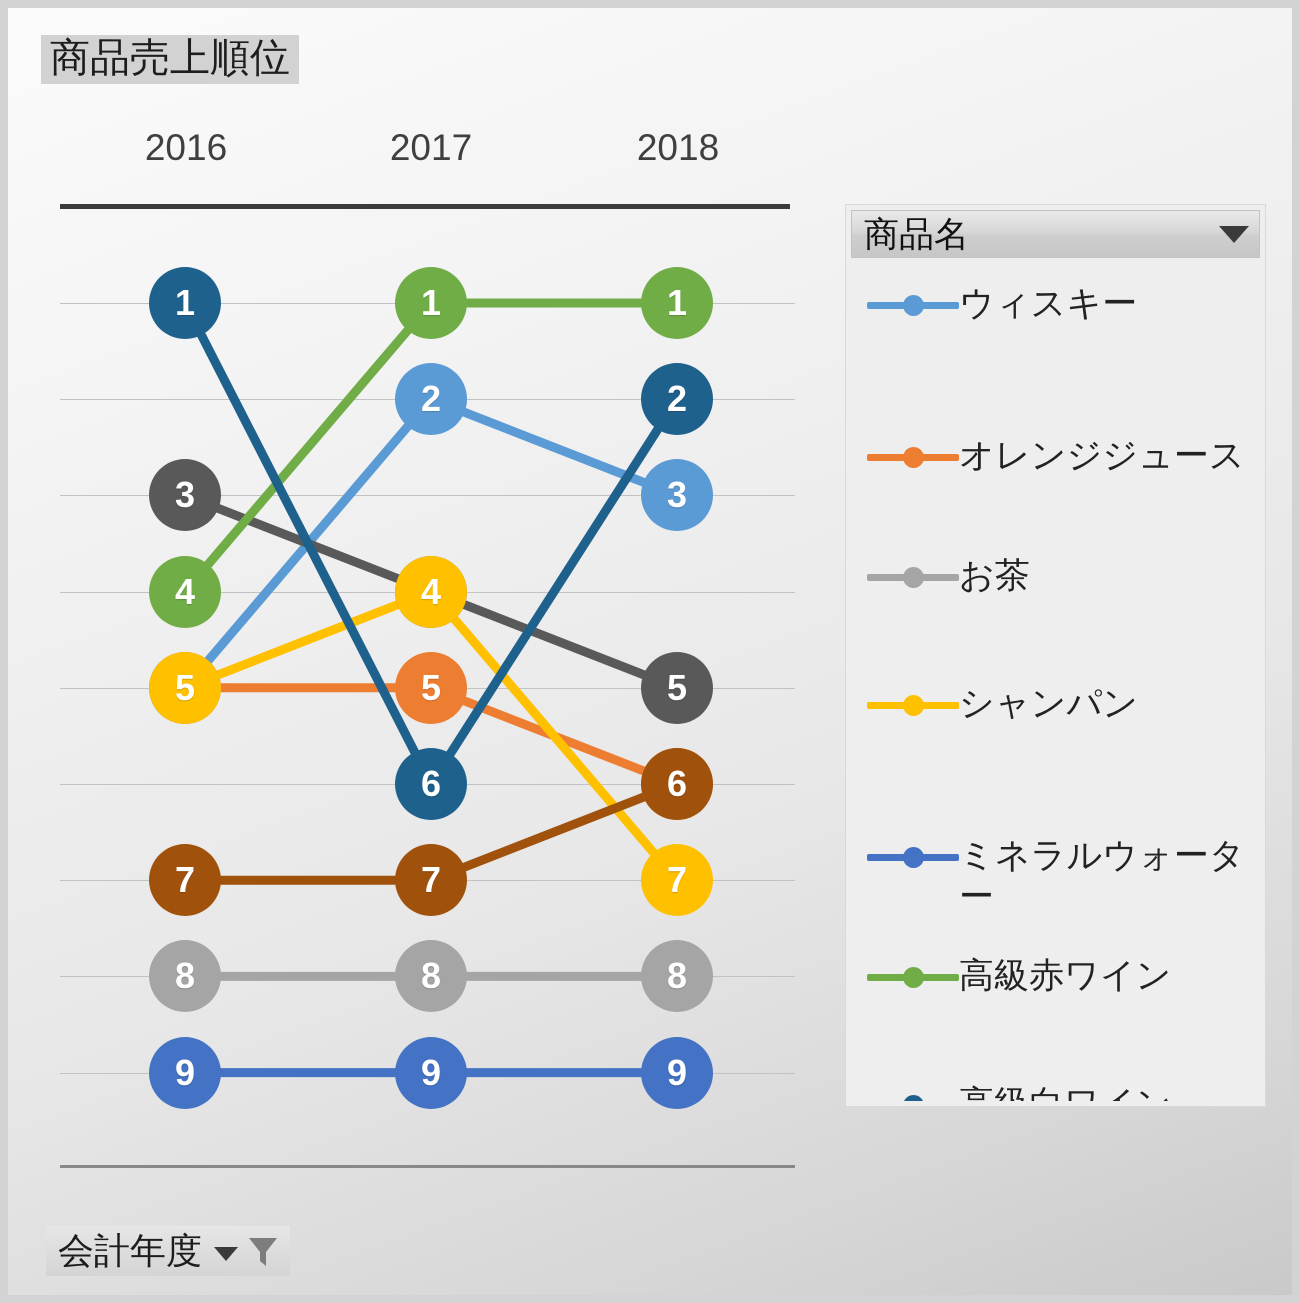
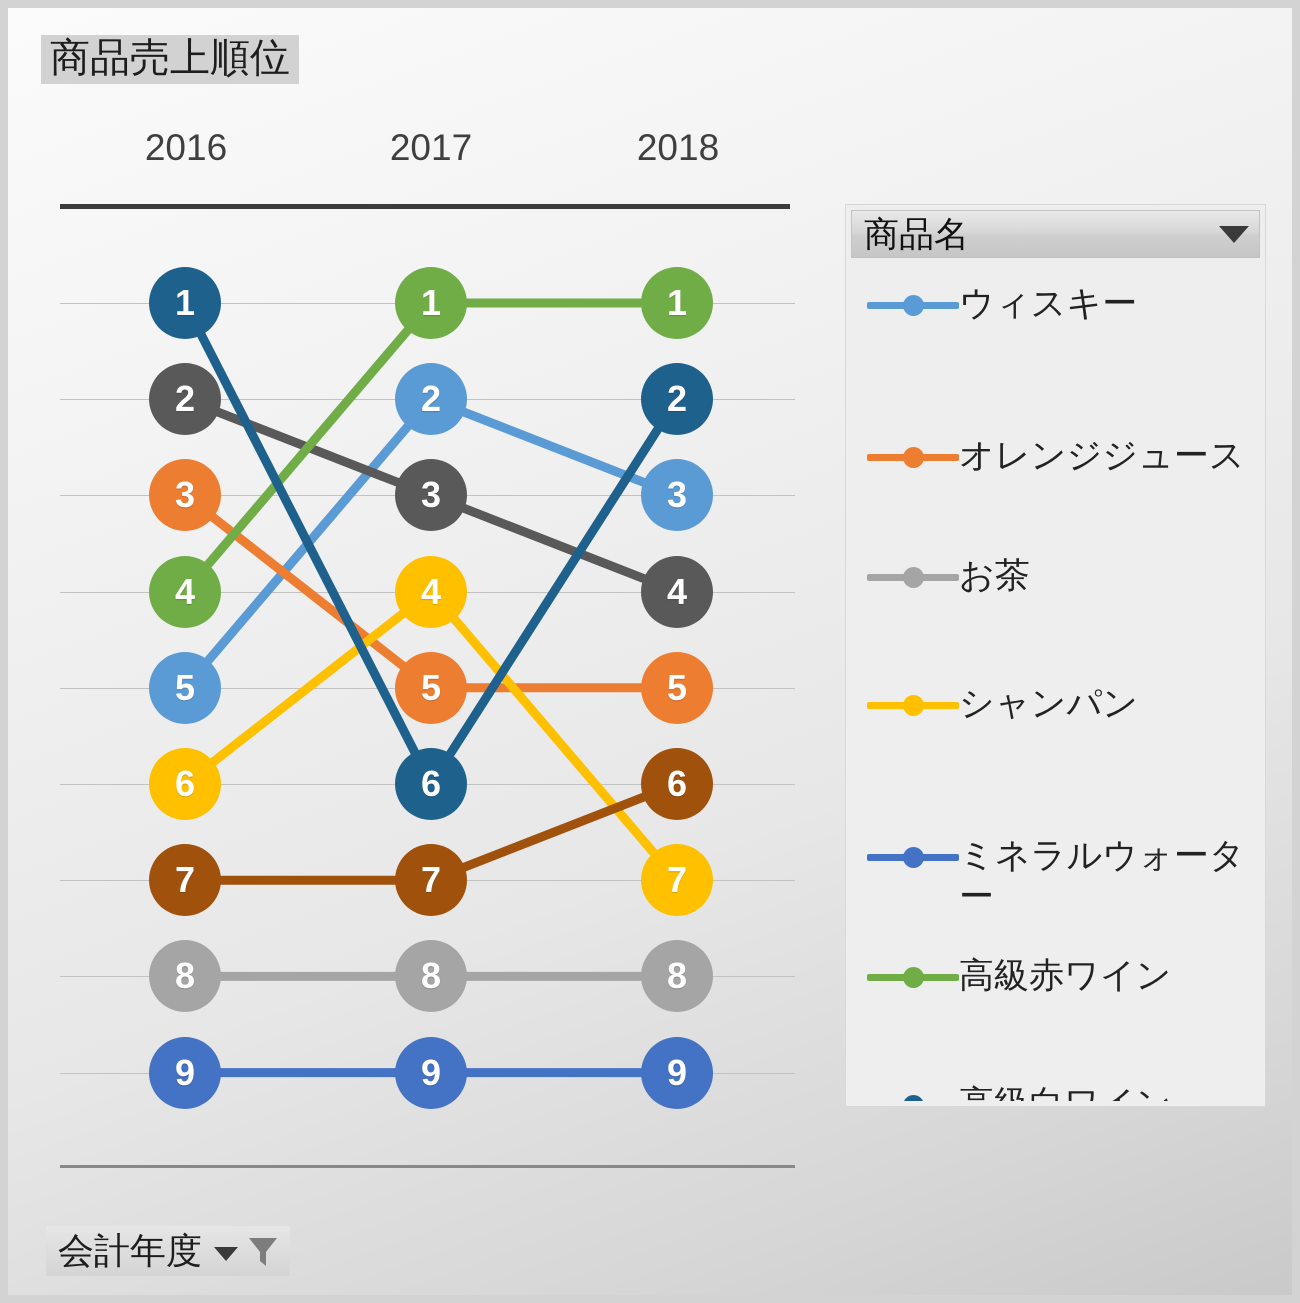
オレンジジュース/2016: 5 -> 3
お茶/2016: 3 -> 2
シャンパン/2016: 5 -> 6
お茶/2017: 4 -> 3
オレンジジュース/2018: 6 -> 5
お茶/2018: 5 -> 4
